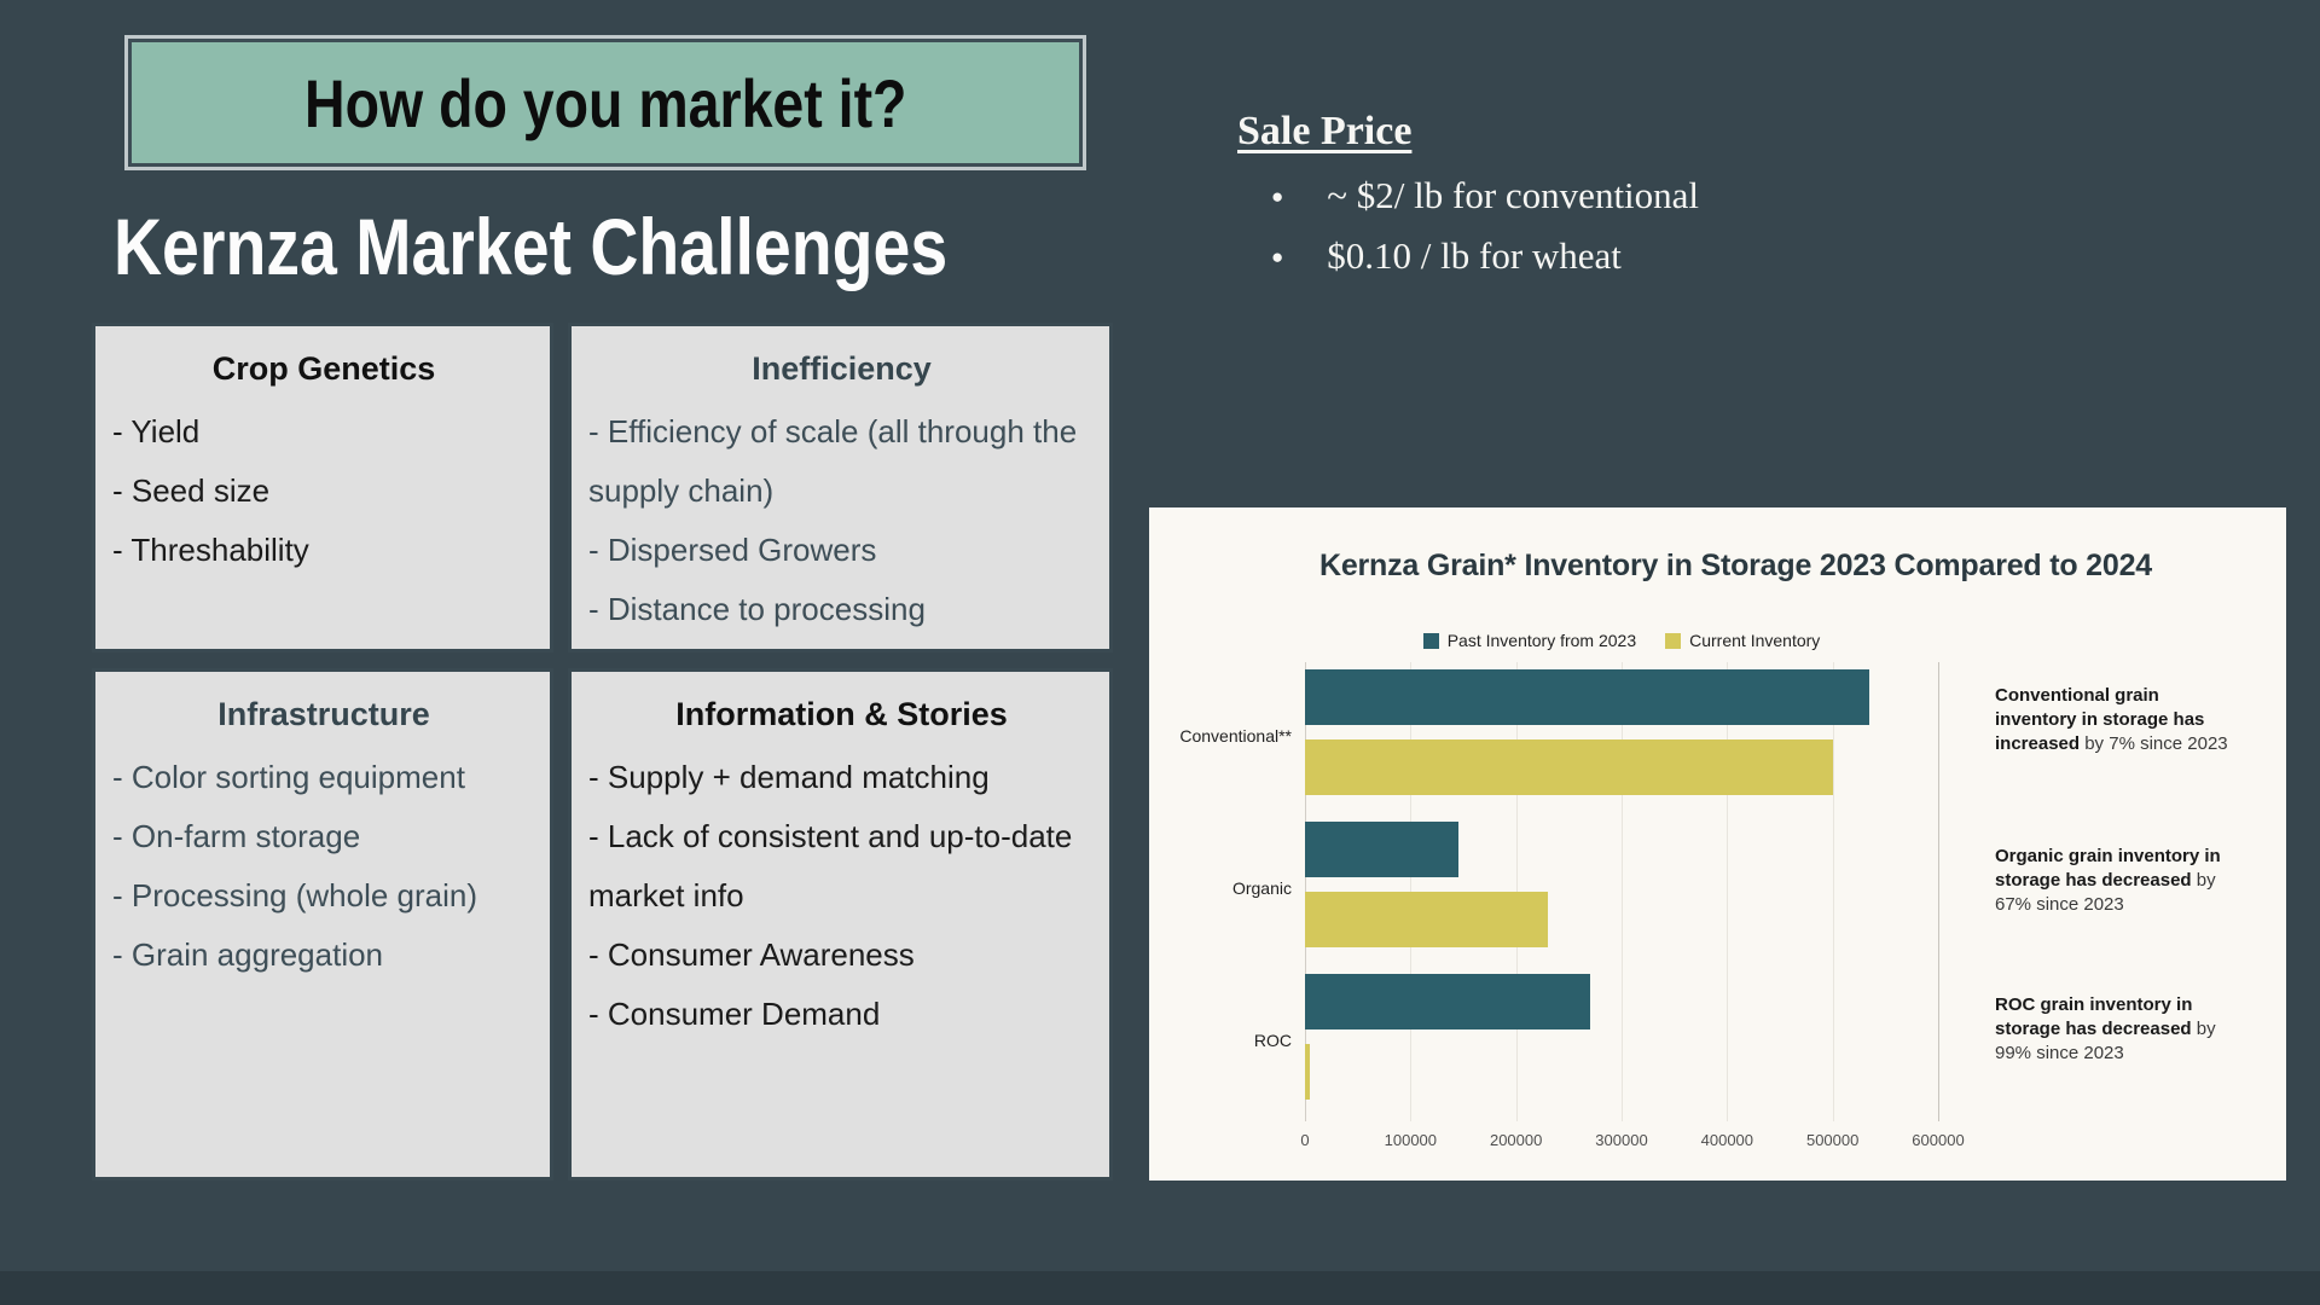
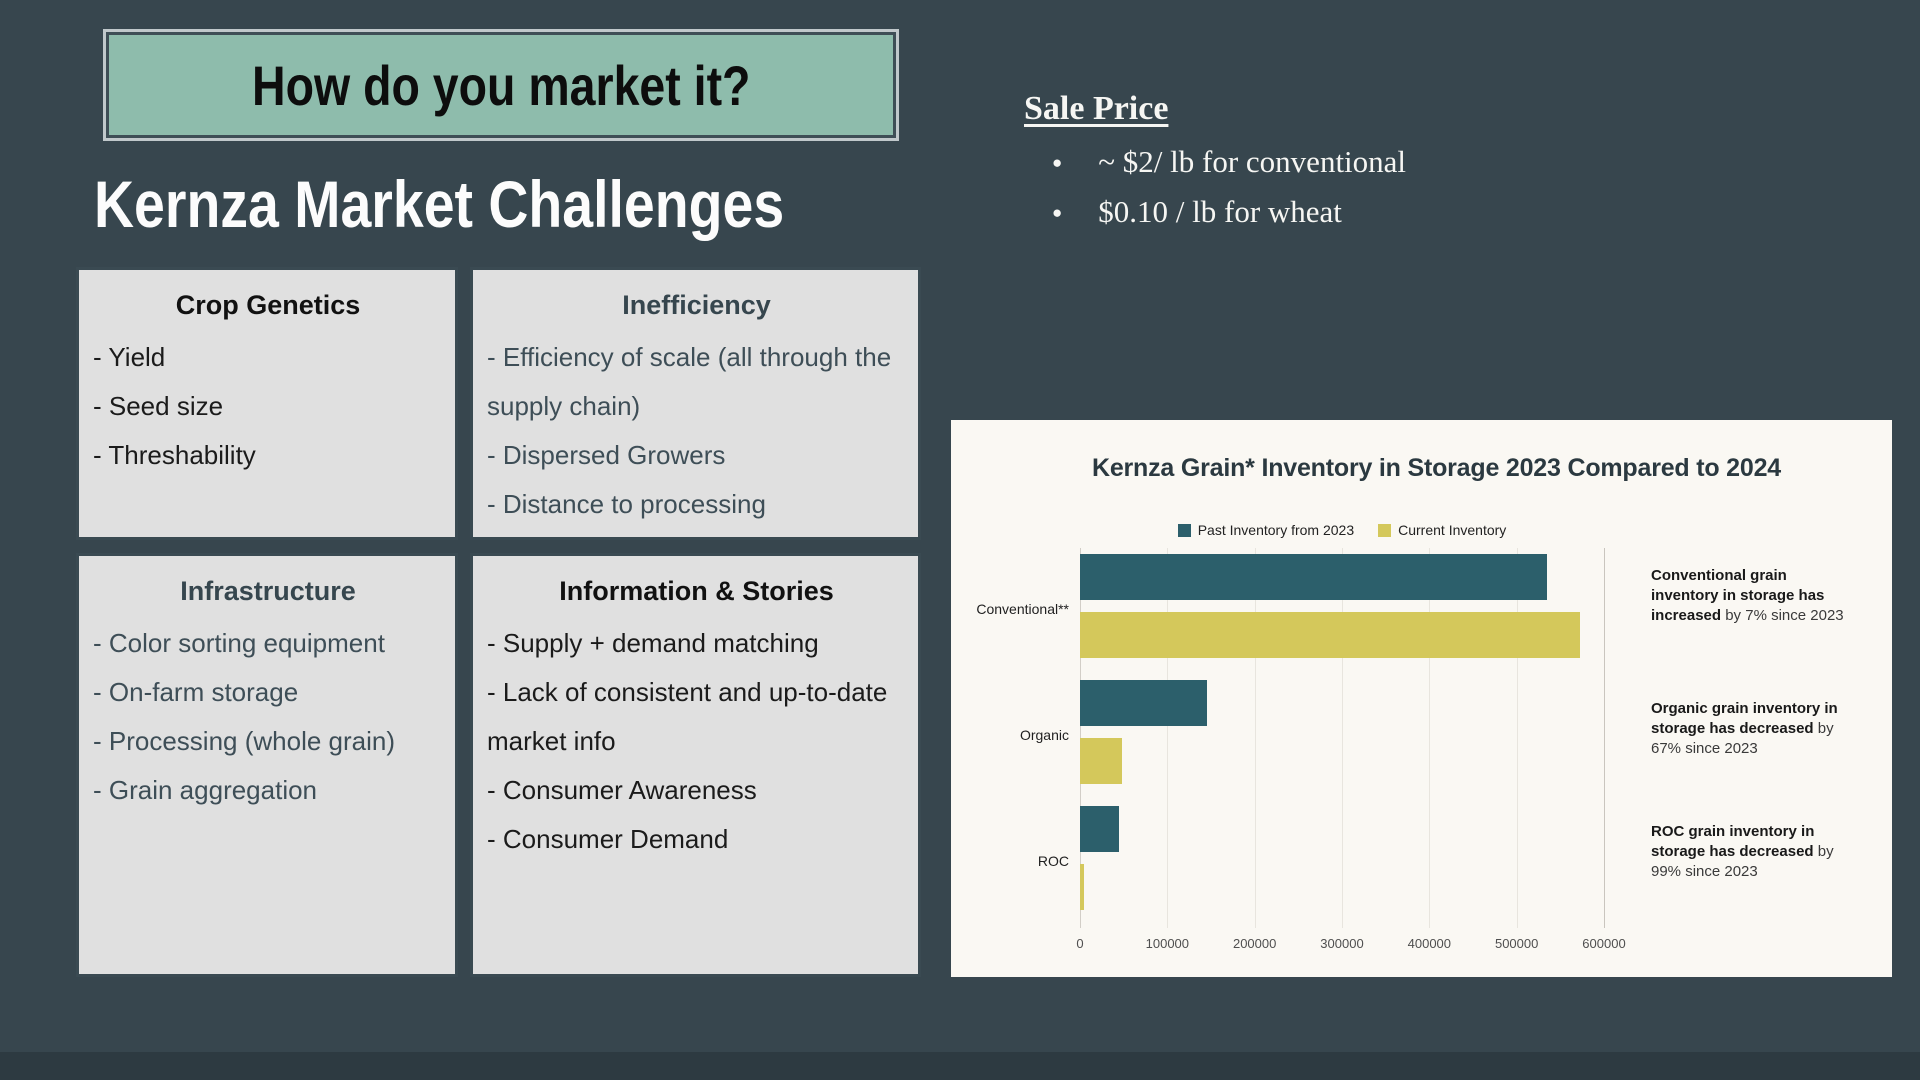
Current Inventory/Conventional**: 500000 -> 570000
Current Inventory/Organic: 230000 -> 50000
Past Inventory from 2023/ROC: 270000 -> 40000
